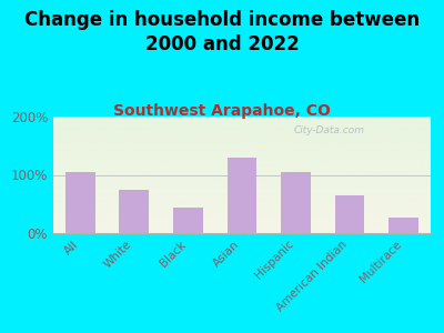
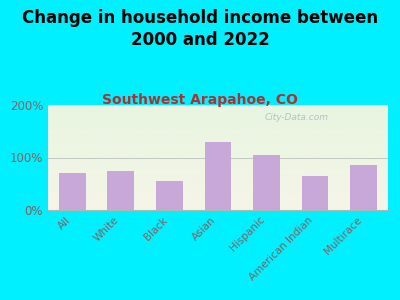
All: 104% -> 70%
Black: 44% -> 55%
Multirace: 26% -> 85%
